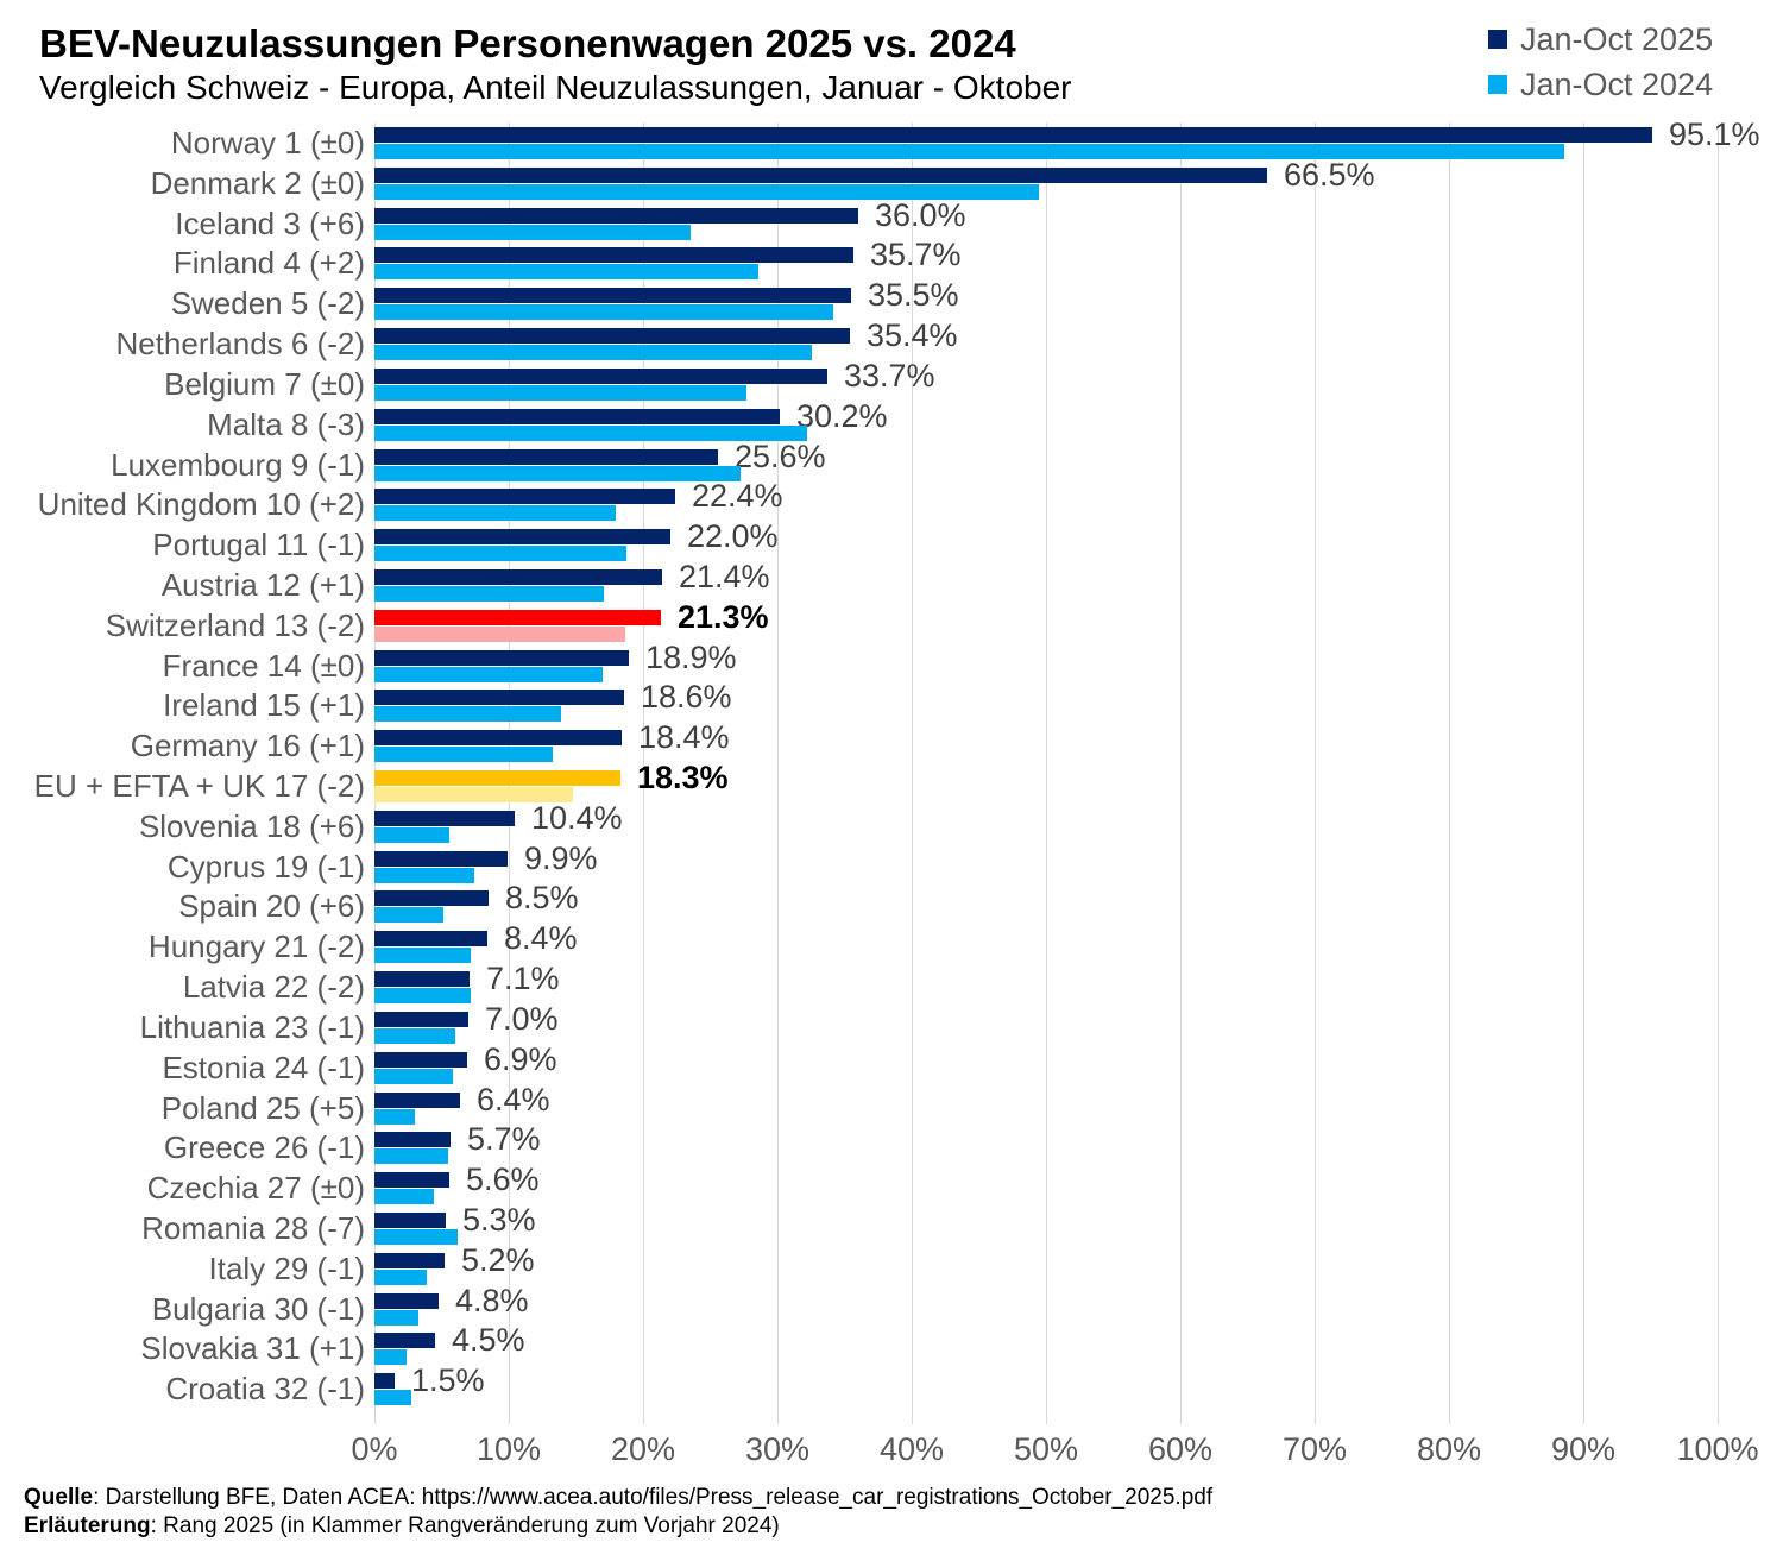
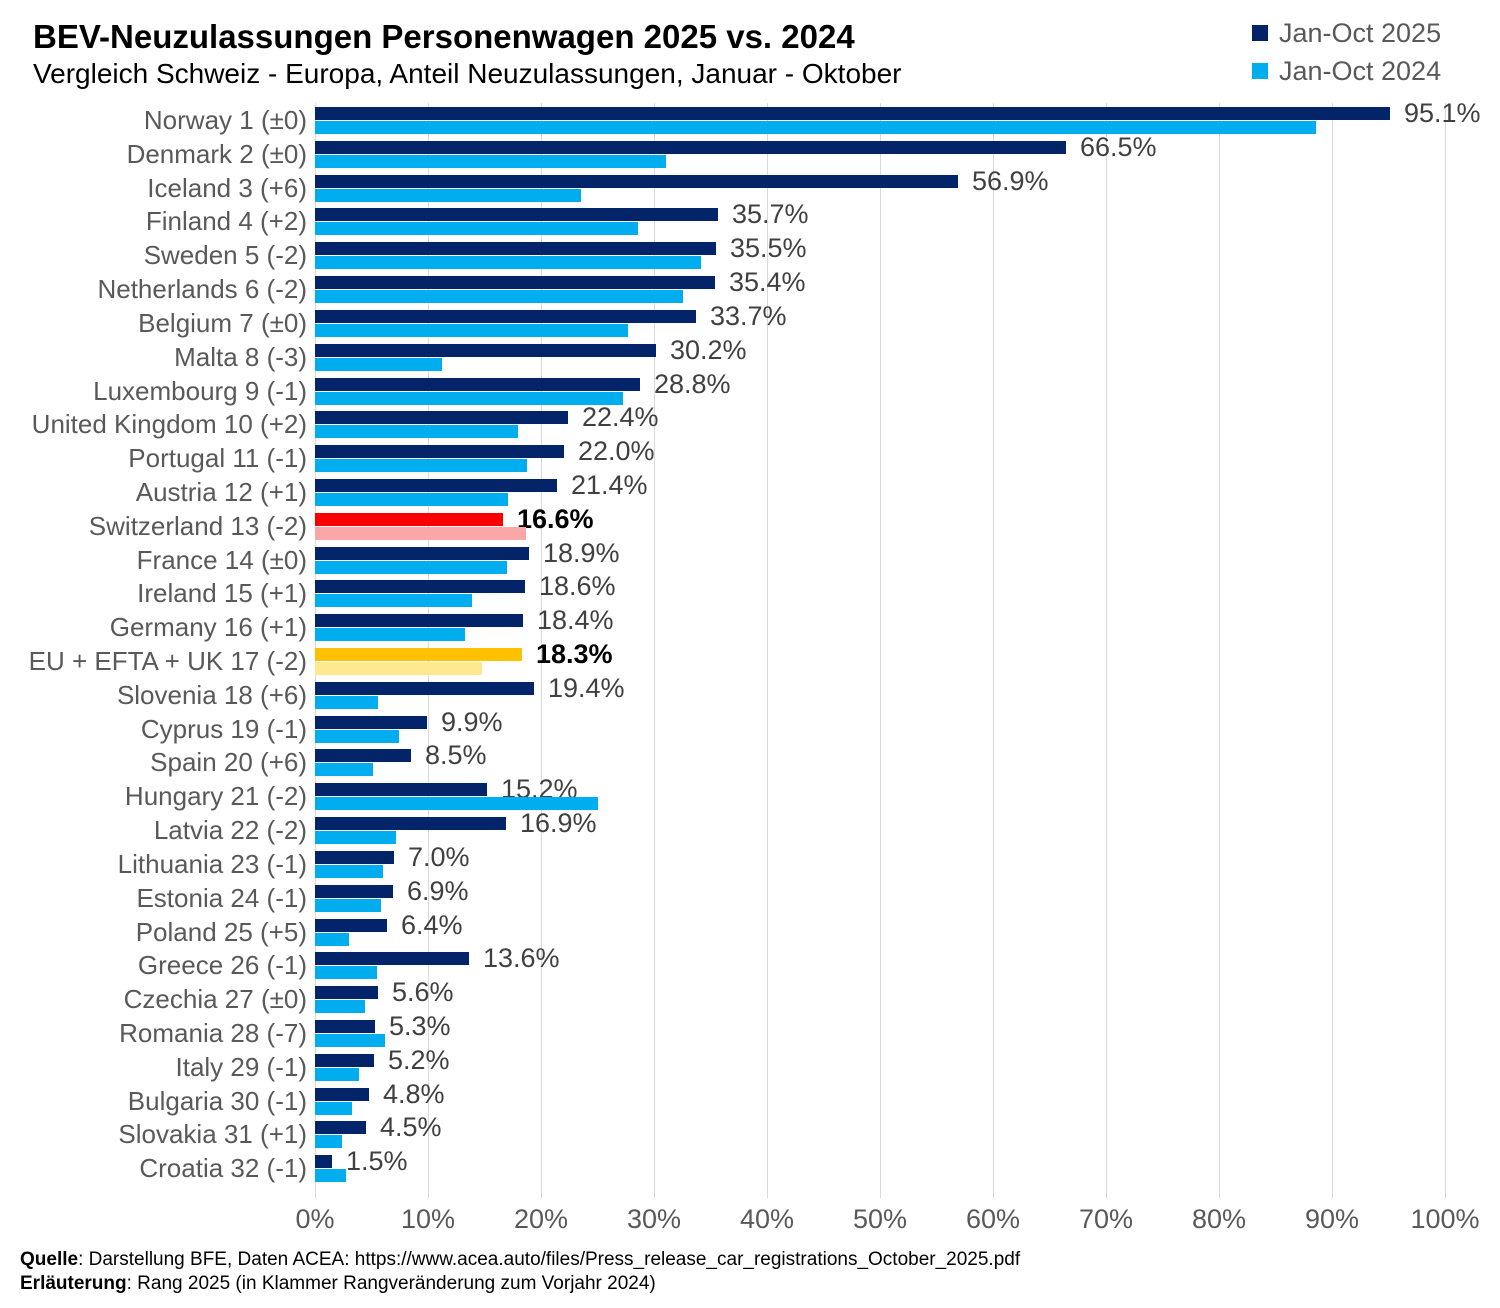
Jan-Oct 2024/Denmark 2 (±0): 49.5% -> 31.1%
Jan-Oct 2025/Iceland 3 (+6): 36.0% -> 56.9%
Jan-Oct 2024/Malta 8 (-3): 32.2% -> 11.2%
Jan-Oct 2025/Luxembourg 9 (-1): 25.6% -> 28.8%
Jan-Oct 2025/Switzerland 13 (-2): 21.3% -> 16.6%
Jan-Oct 2025/Slovenia 18 (+6): 10.4% -> 19.4%
Jan-Oct 2025/Hungary 21 (-2): 8.4% -> 15.2%
Jan-Oct 2024/Hungary 21 (-2): 7.2% -> 25.0%
Jan-Oct 2025/Latvia 22 (-2): 7.1% -> 16.9%
Jan-Oct 2025/Greece 26 (-1): 5.7% -> 13.6%
